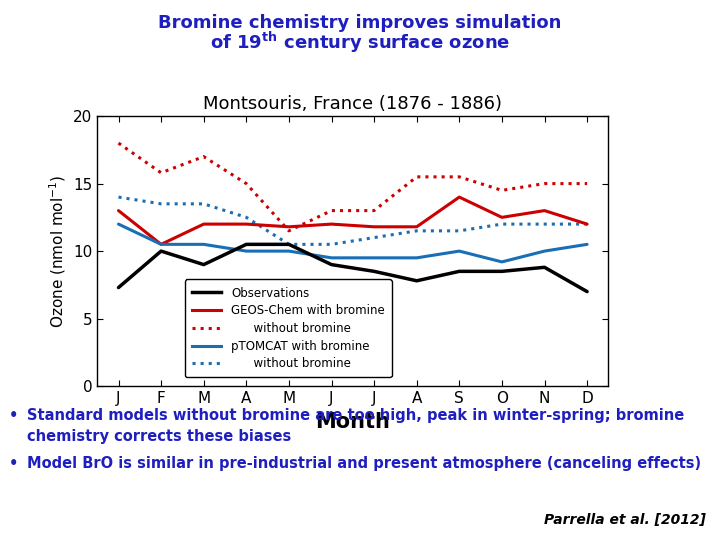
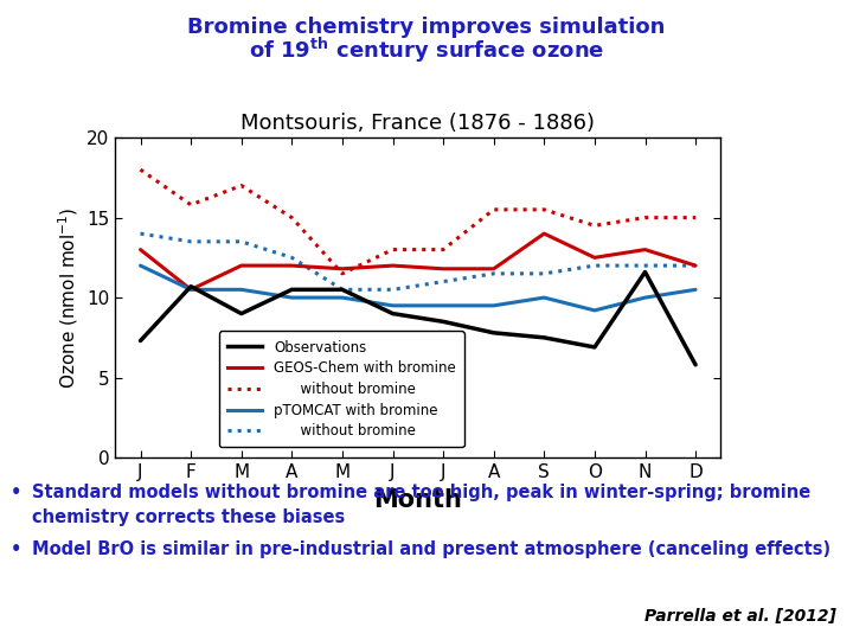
Observations/F: 10.0 -> 10.7
Observations/S: 8.5 -> 7.5
Observations/O: 8.5 -> 6.9
Observations/N: 8.8 -> 11.6
Observations/D: 7.0 -> 5.8
